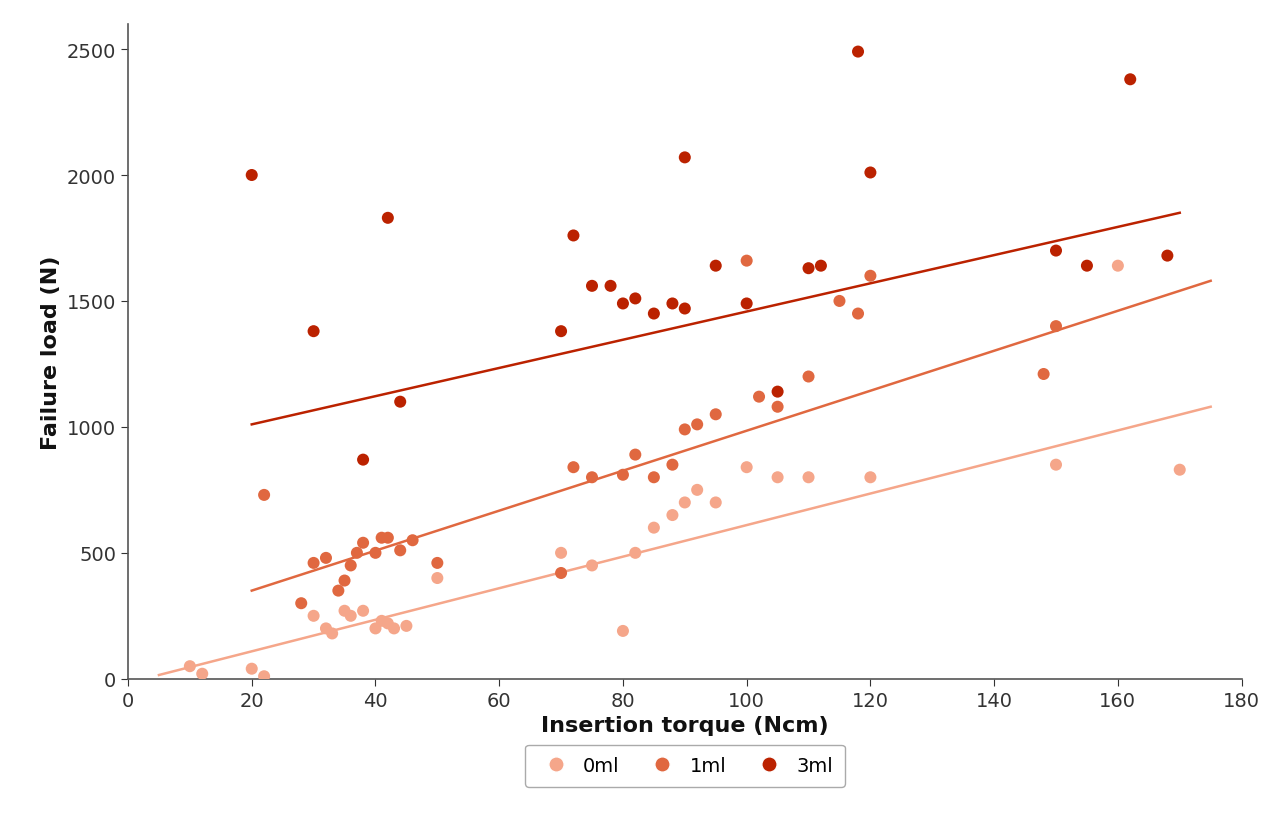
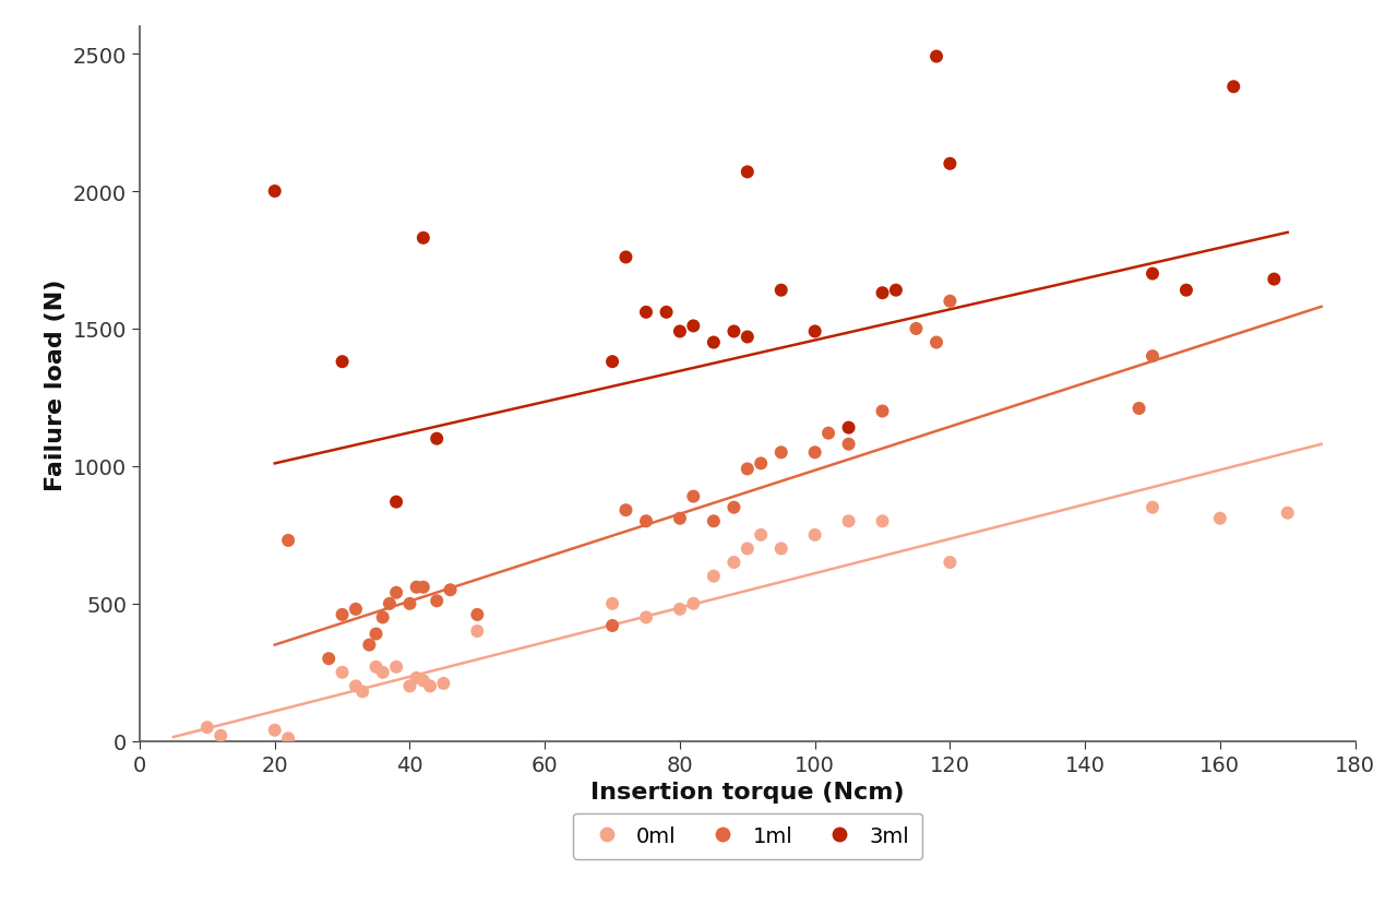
0ml/80: 190 -> 480
0ml/100: 840 -> 750
1ml/100: 1660 -> 1050
0ml/120: 800 -> 650
3ml/120: 2010 -> 2100
0ml/160: 1640 -> 810
